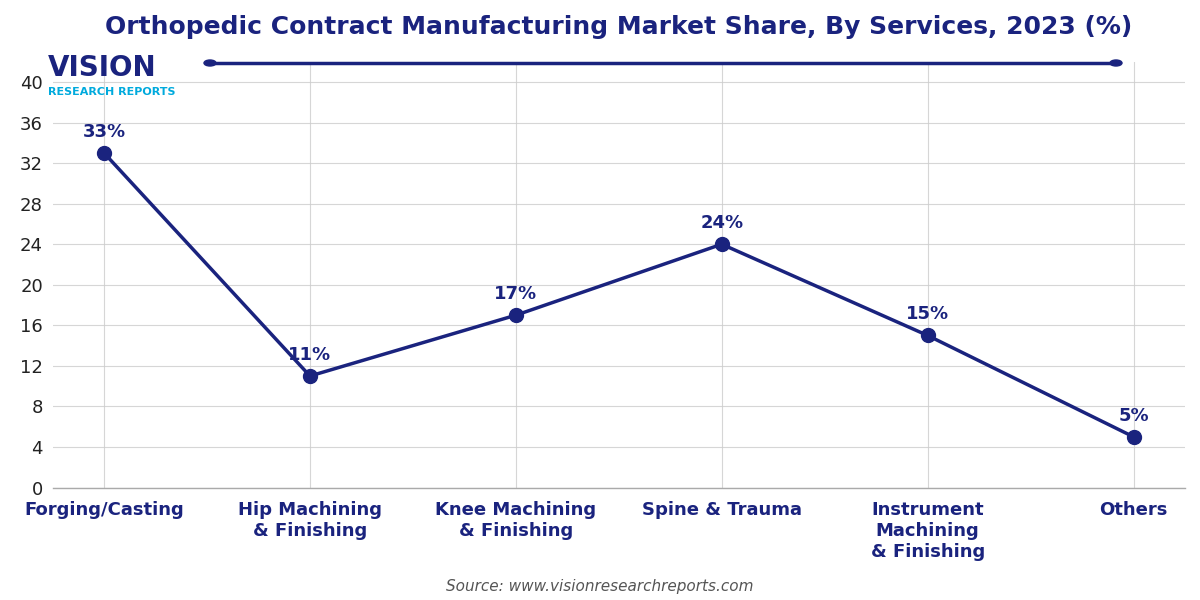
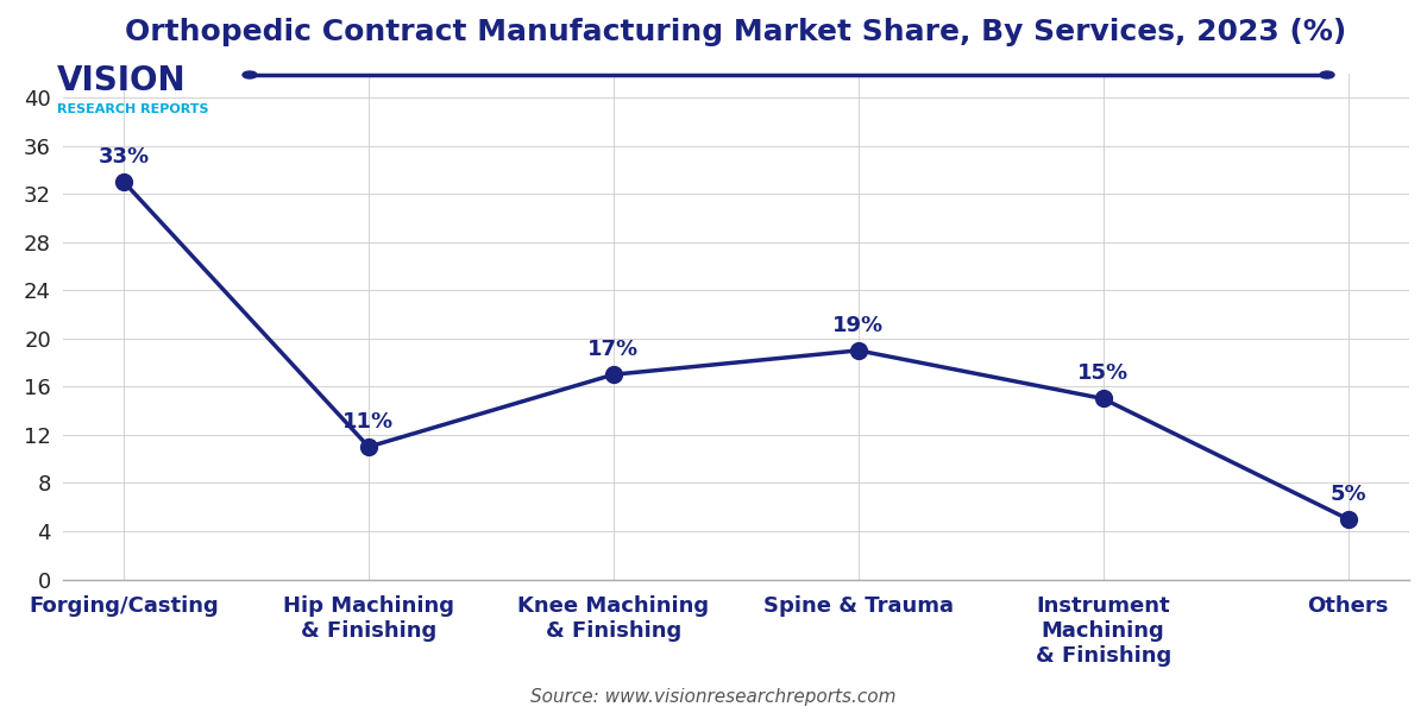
Spine & Trauma: 24% -> 19%
